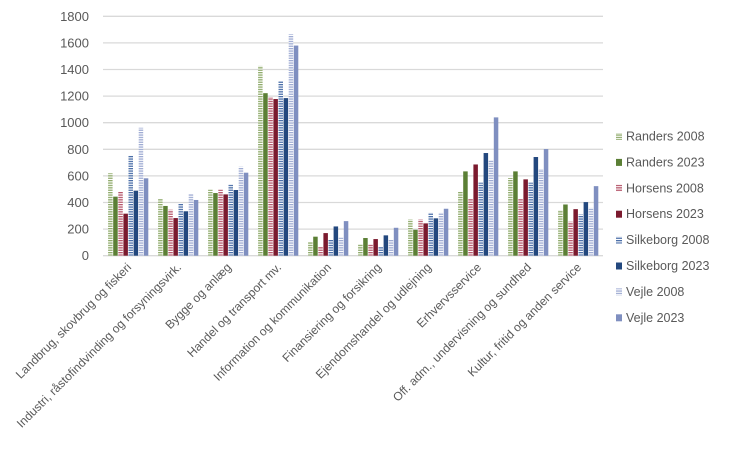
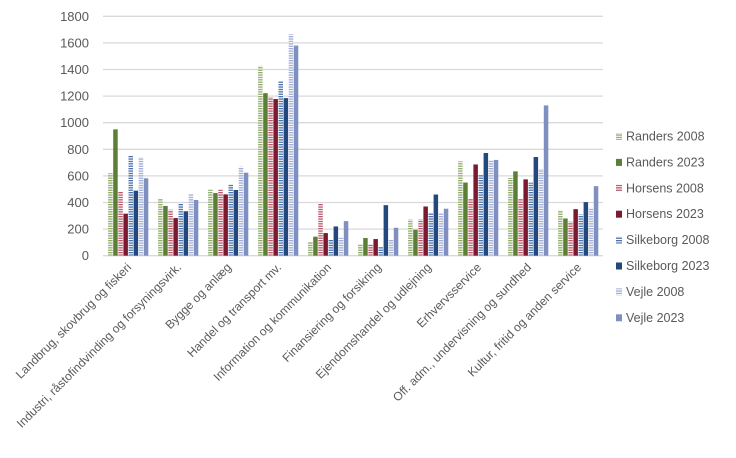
Randers 2023/Landbrug, skovbrug og fiskeri: 440 -> 950
Vejle 2008/Landbrug, skovbrug og fiskeri: 960 -> 740
Horsens 2008/Information og kommunikation: 70 -> 390
Silkeborg 2023/Finansiering og forsikring: 150 -> 380
Horsens 2023/Ejendomshandel og udlejning: 240 -> 370
Silkeborg 2023/Ejendomshandel og udlejning: 280 -> 460
Randers 2008/Erhvervsservice: 480 -> 710
Randers 2023/Erhvervsservice: 630 -> 550
Silkeborg 2008/Erhvervsservice: 550 -> 610
Vejle 2023/Erhvervsservice: 1040 -> 720
Vejle 2023/Off. adm., undervisning og sundhed: 800 -> 1130
Randers 2023/Kultur, fritid og anden service: 380 -> 280
